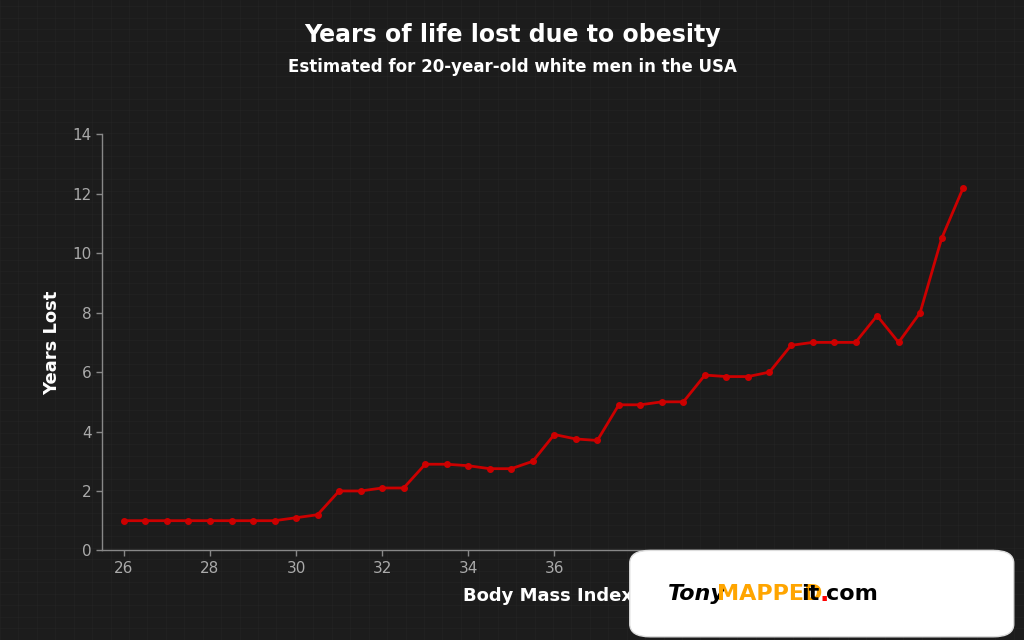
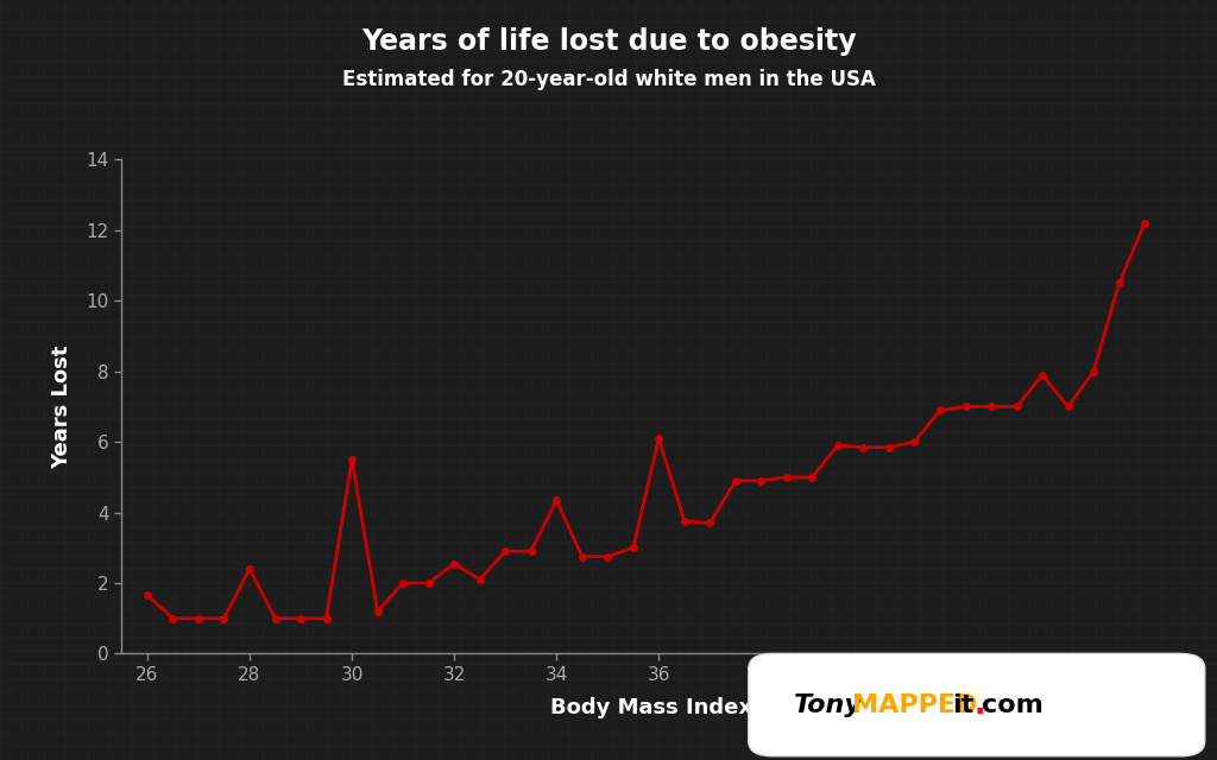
26: 1.00 -> 1.65
28: 1.00 -> 2.40
30: 1.10 -> 5.50
32: 2.10 -> 2.55
34: 2.85 -> 4.35
36: 3.90 -> 6.10
